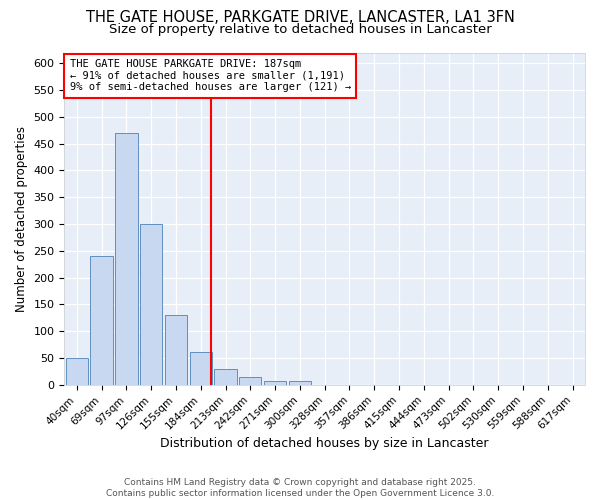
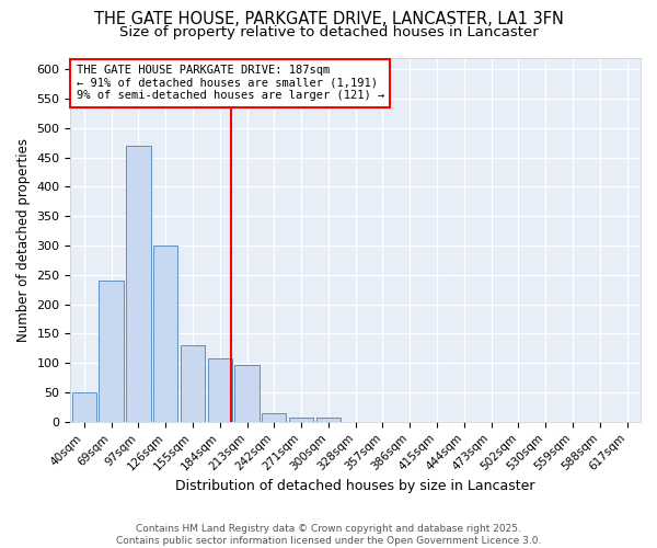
184sqm: 62 -> 108
213sqm: 30 -> 96
